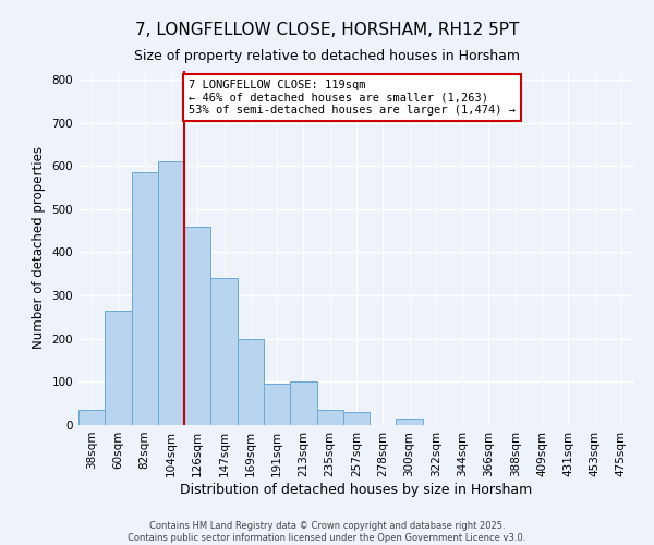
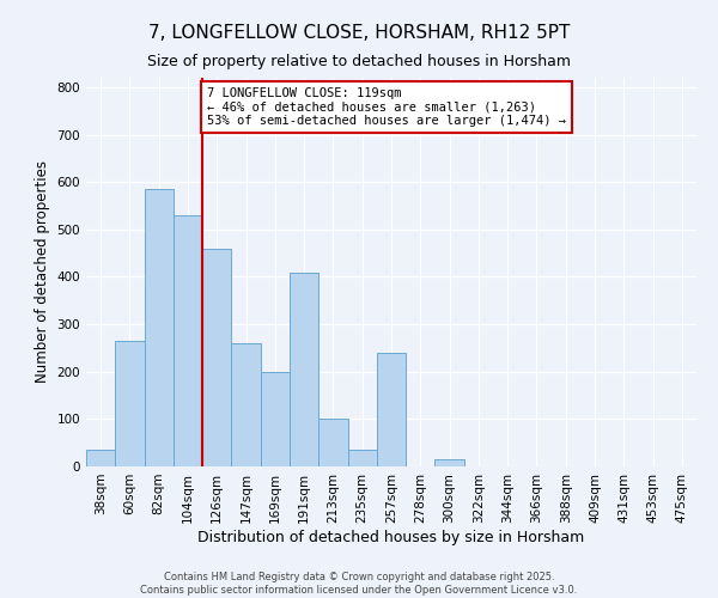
104sqm: 610 -> 530
147sqm: 340 -> 260
191sqm: 95 -> 410
257sqm: 30 -> 240
